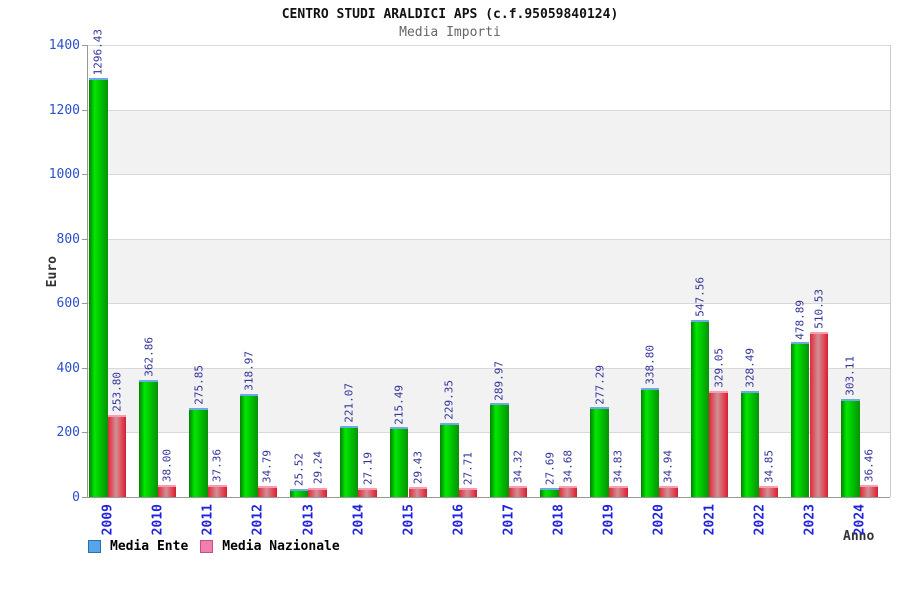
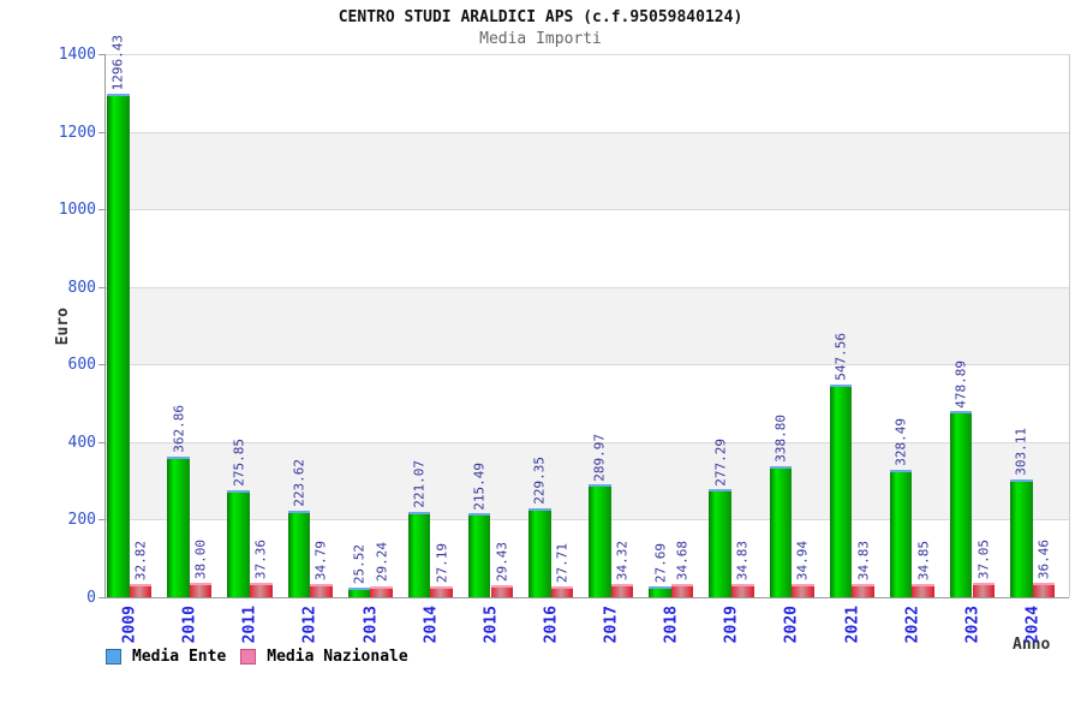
Media Nazionale/2009: 253.80 -> 32.82
Media Ente/2012: 318.97 -> 223.62
Media Nazionale/2021: 329.05 -> 34.83
Media Nazionale/2023: 510.53 -> 37.05
